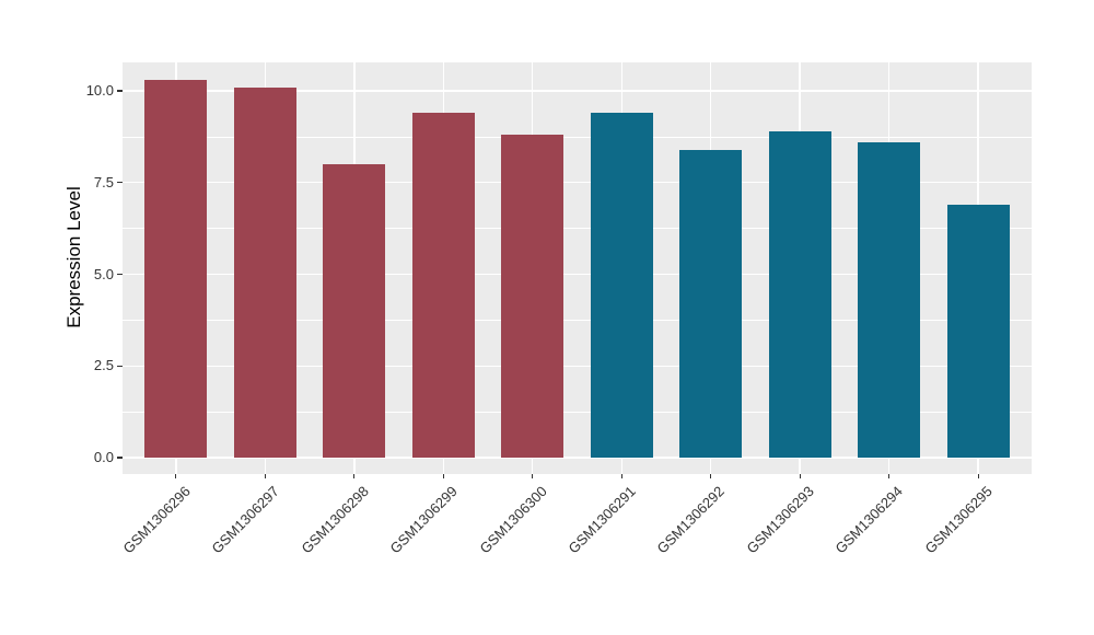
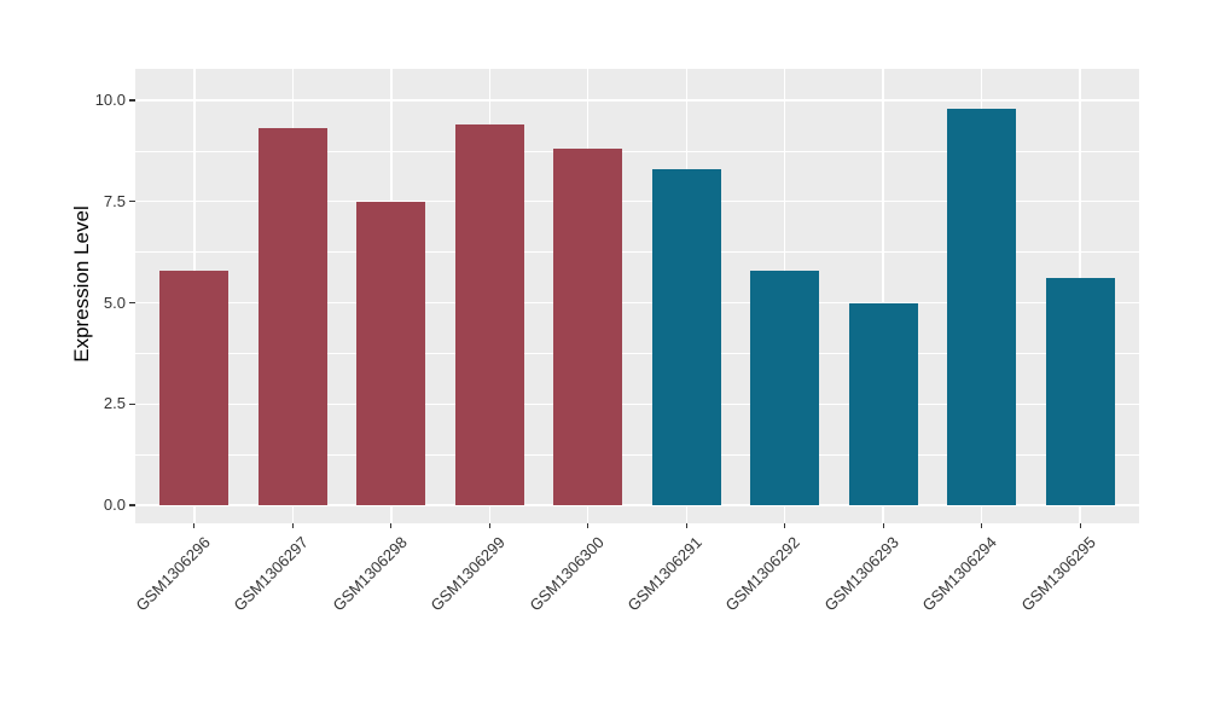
GSM1306296: 10.3 -> 5.8
GSM1306297: 10.1 -> 9.3
GSM1306298: 8.0 -> 7.5
GSM1306291: 9.4 -> 8.3
GSM1306292: 8.4 -> 5.8
GSM1306293: 8.9 -> 5.0
GSM1306294: 8.6 -> 9.8
GSM1306295: 6.9 -> 5.6
